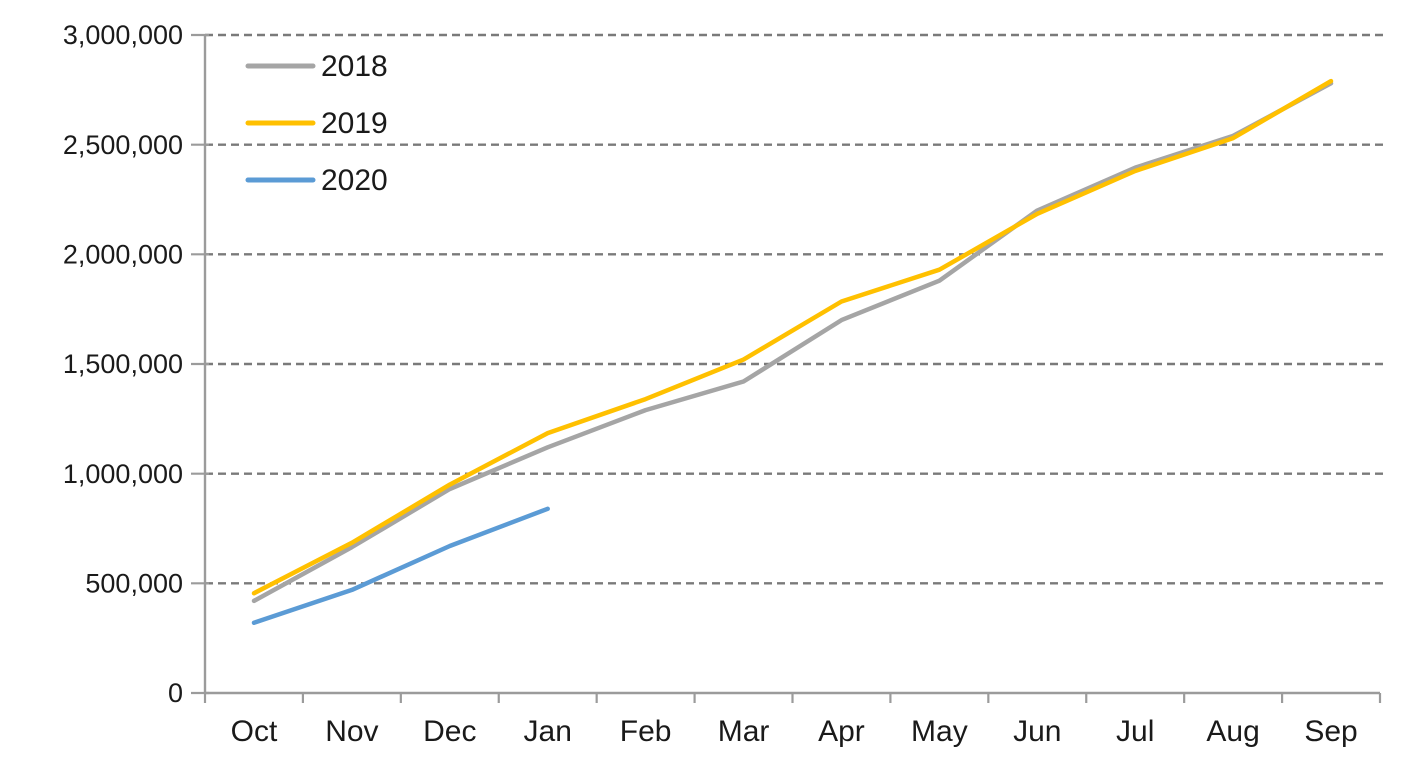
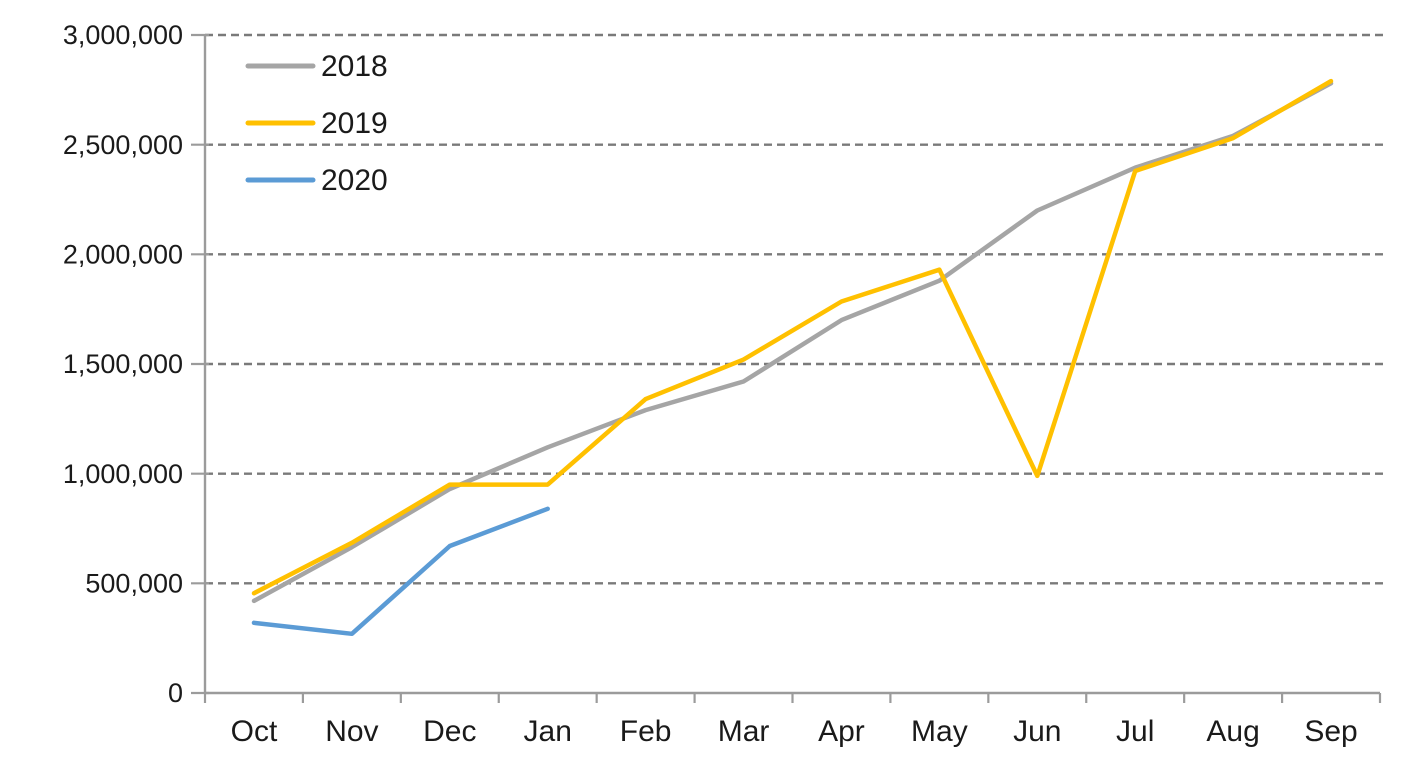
2020/Nov: 470000 -> 270000
2019/Jan: 1180000 -> 950000
2019/Jun: 2180000 -> 990000
